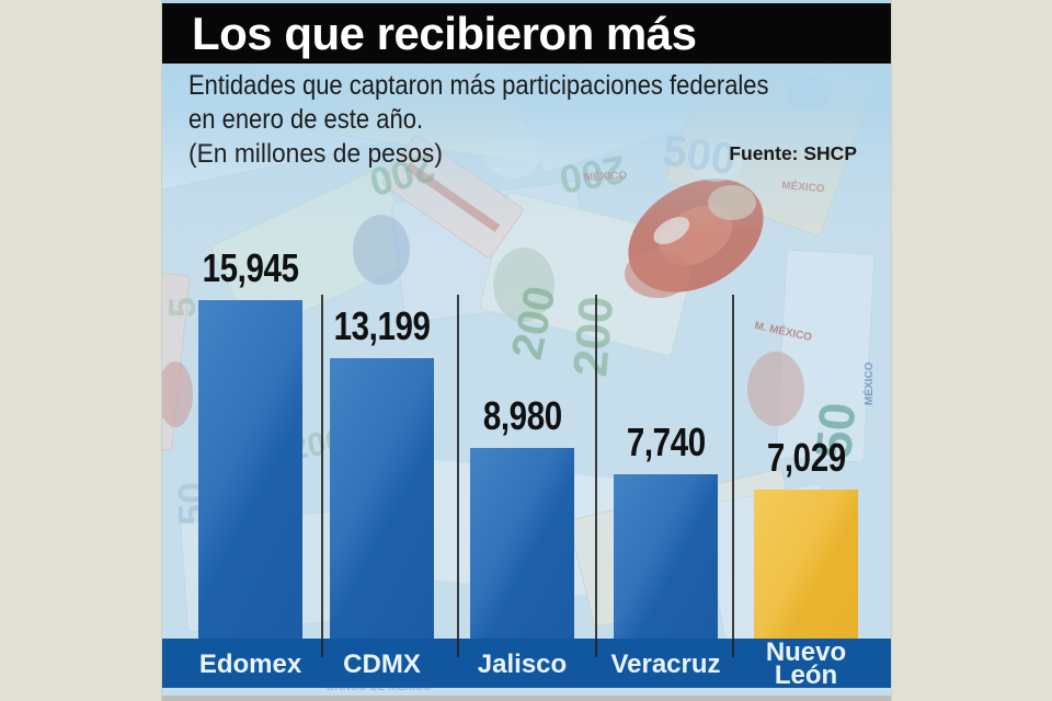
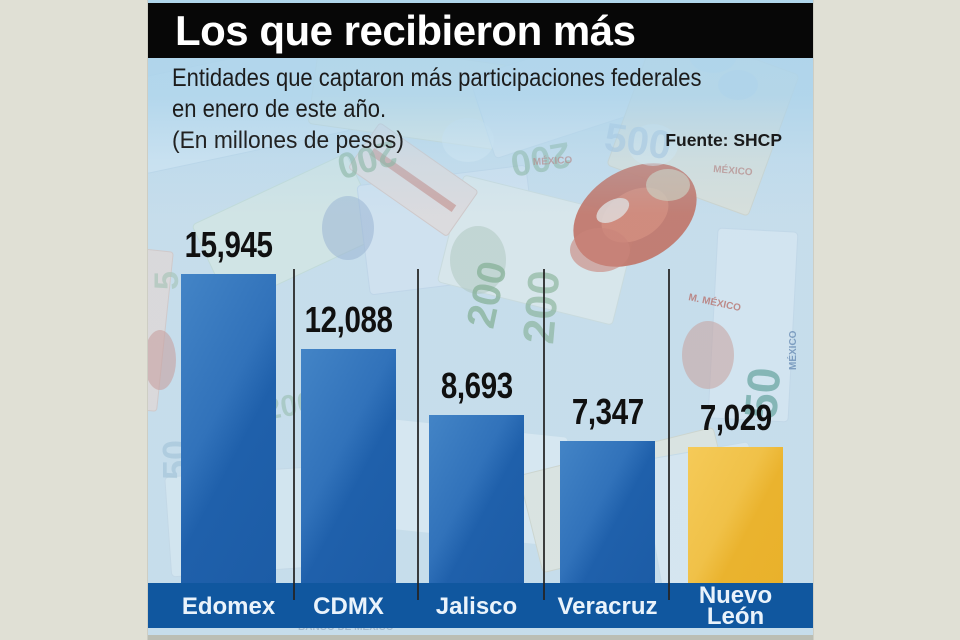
CDMX: 13,199 -> 12,088
Jalisco: 8,980 -> 8,693
Veracruz: 7,740 -> 7,347
